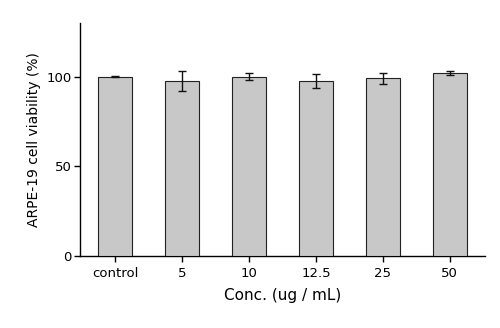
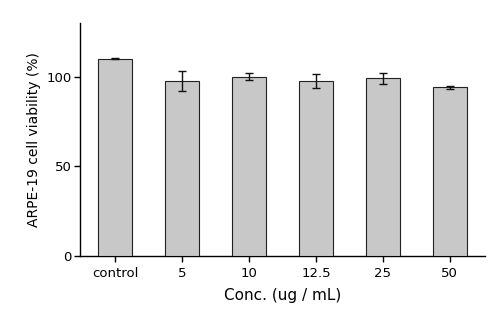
control: 100 -> 110
50: 102 -> 94
